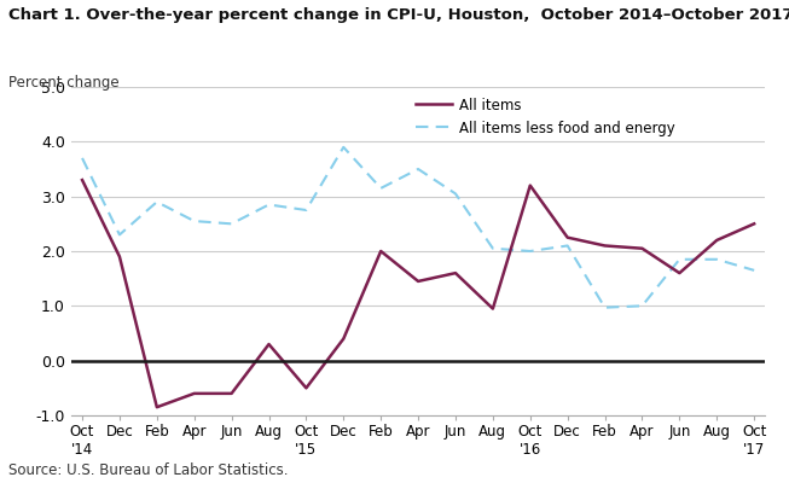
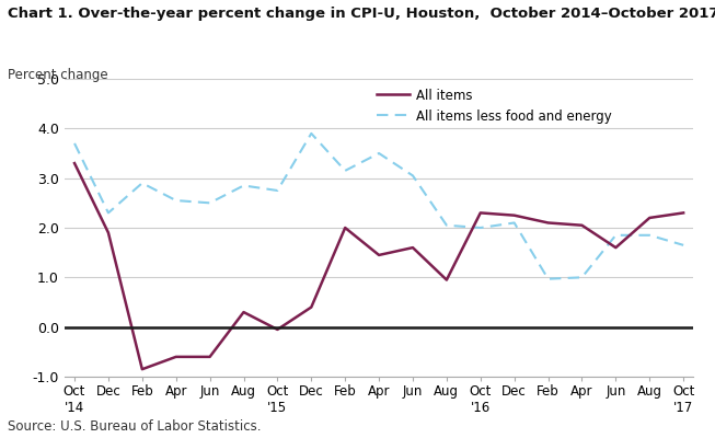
All items/Oct '15: -0.50 -> -0.05
All items/Oct '16: 3.20 -> 2.30
All items/Oct '17: 2.50 -> 2.30
